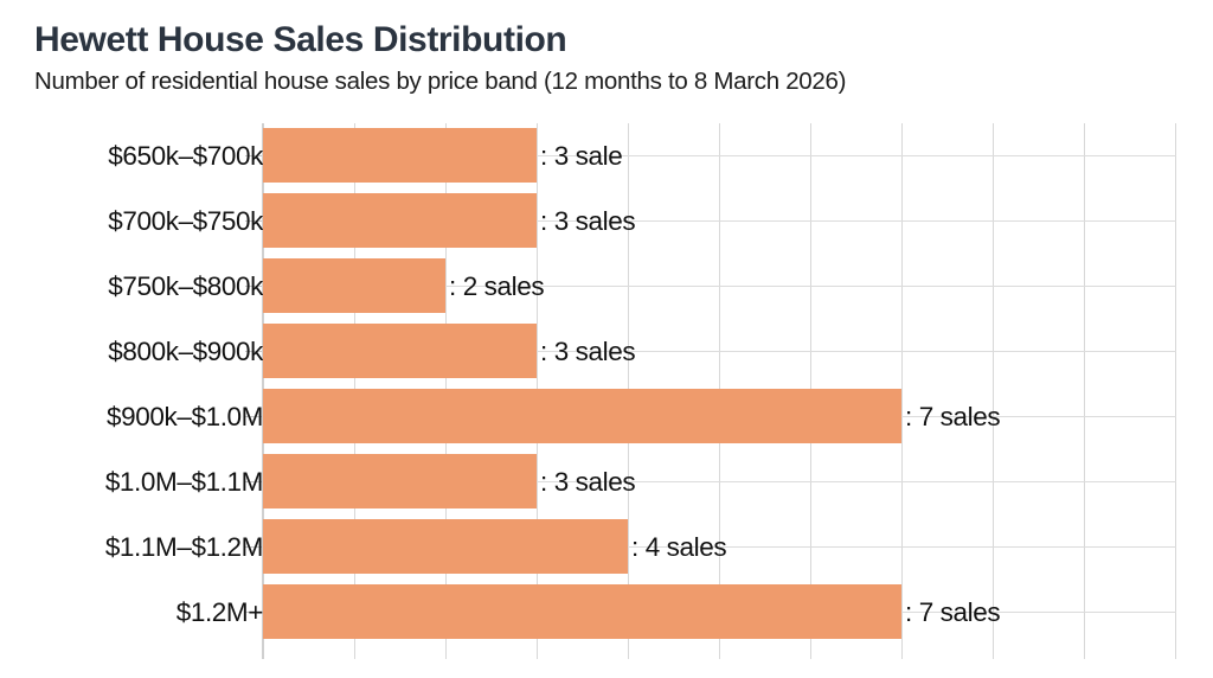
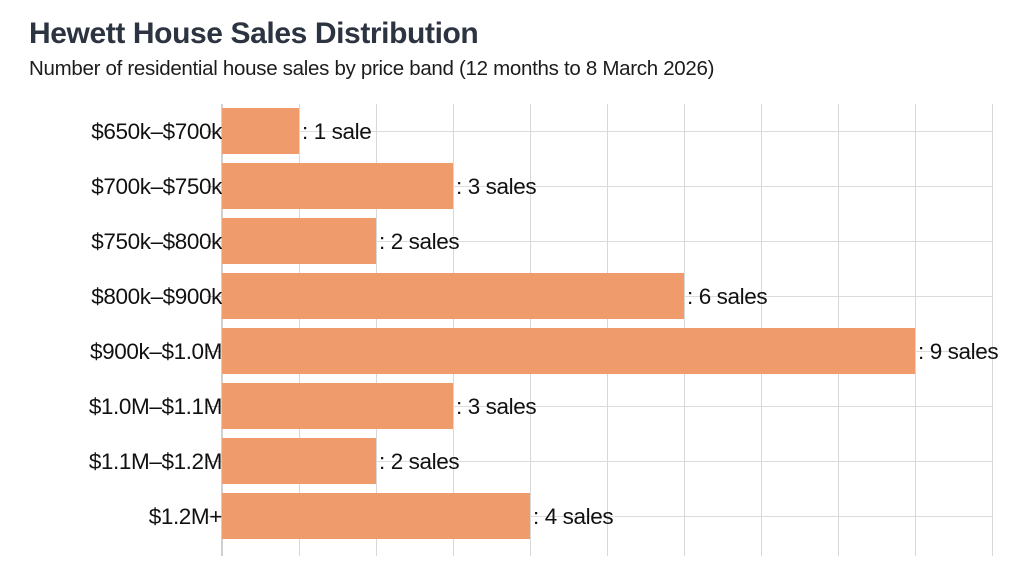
$650k–$700k: 3 -> 1
$800k–$900k: 3 -> 6
$900k–$1.0M: 7 -> 9
$1.1M–$1.2M: 4 -> 2
$1.2M+: 7 -> 4
